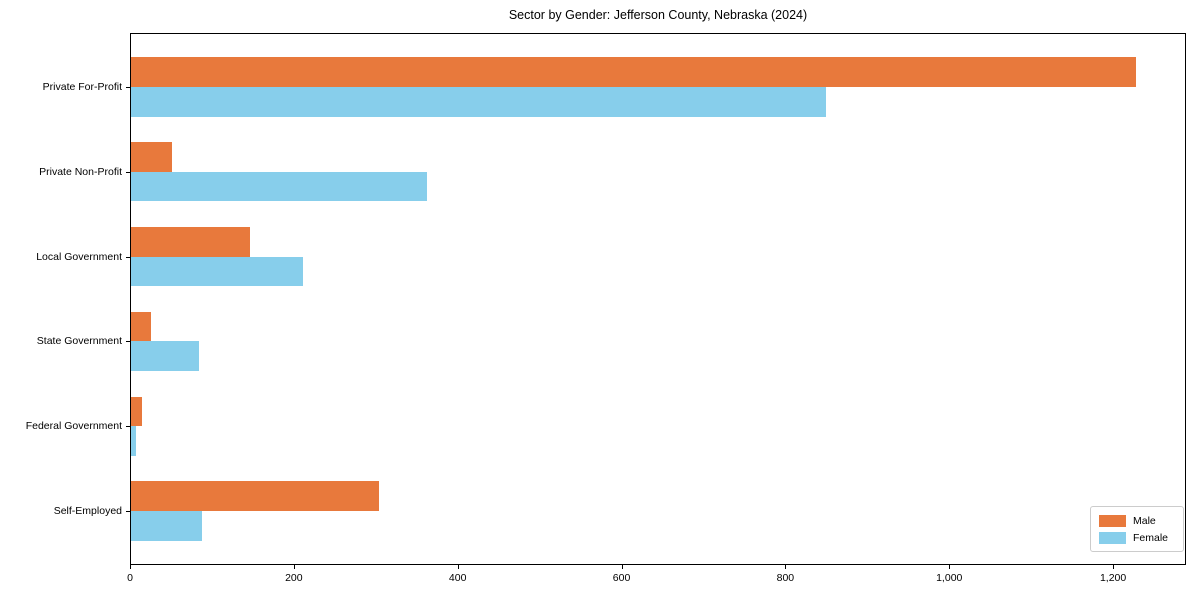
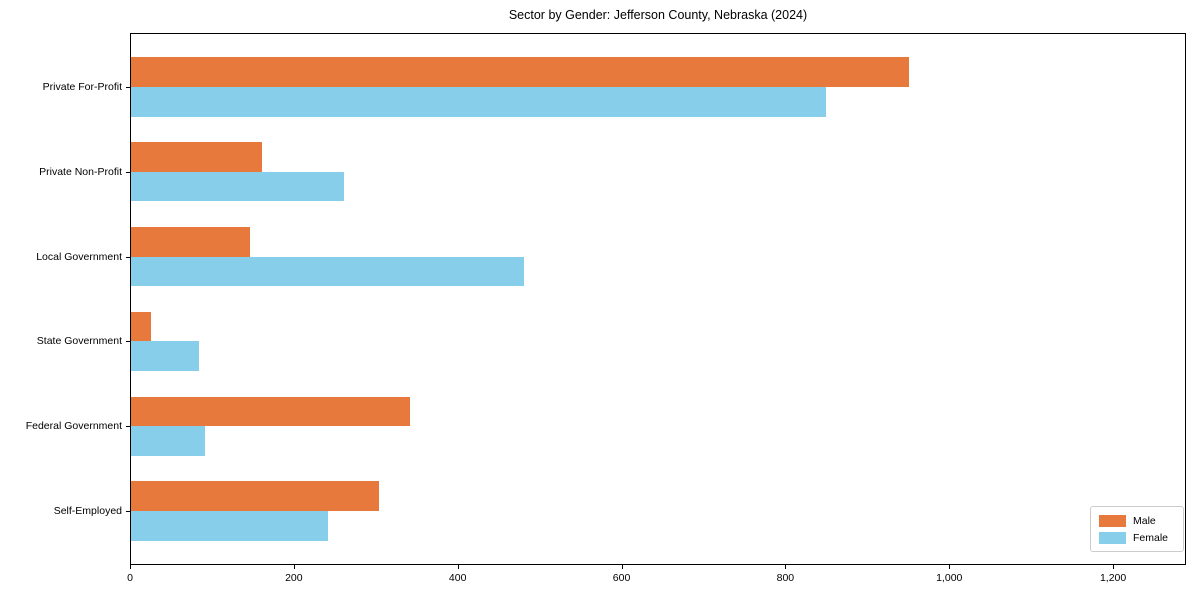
Male/Private For-Profit: 1230 -> 950
Male/Private Non-Profit: 50 -> 160
Female/Private Non-Profit: 360 -> 260
Female/Local Government: 210 -> 480
Male/Federal Government: 10 -> 340
Female/Federal Government: 10 -> 90
Female/Self-Employed: 90 -> 240
